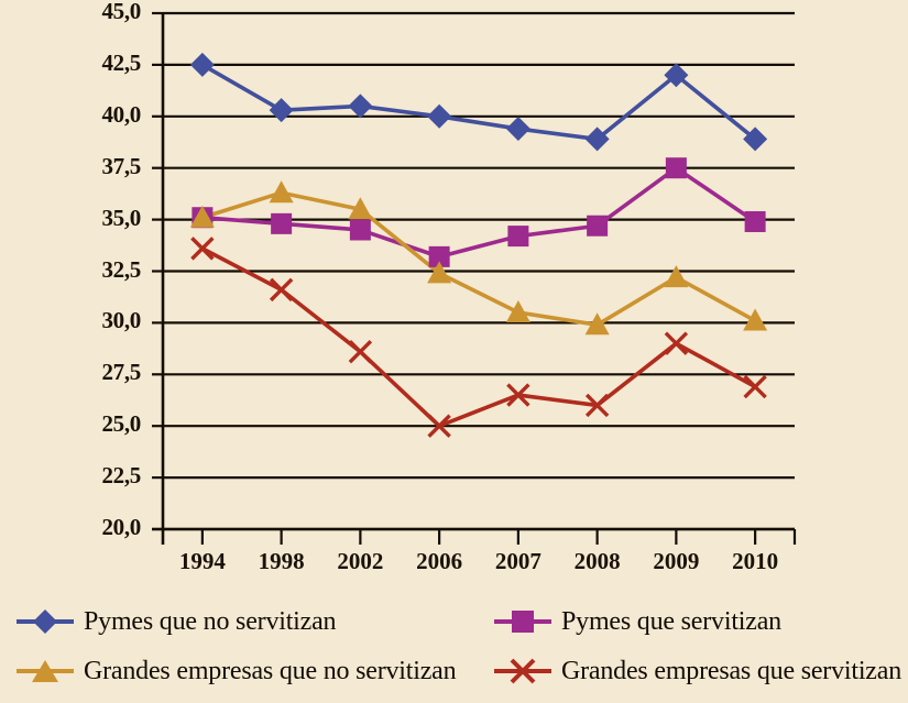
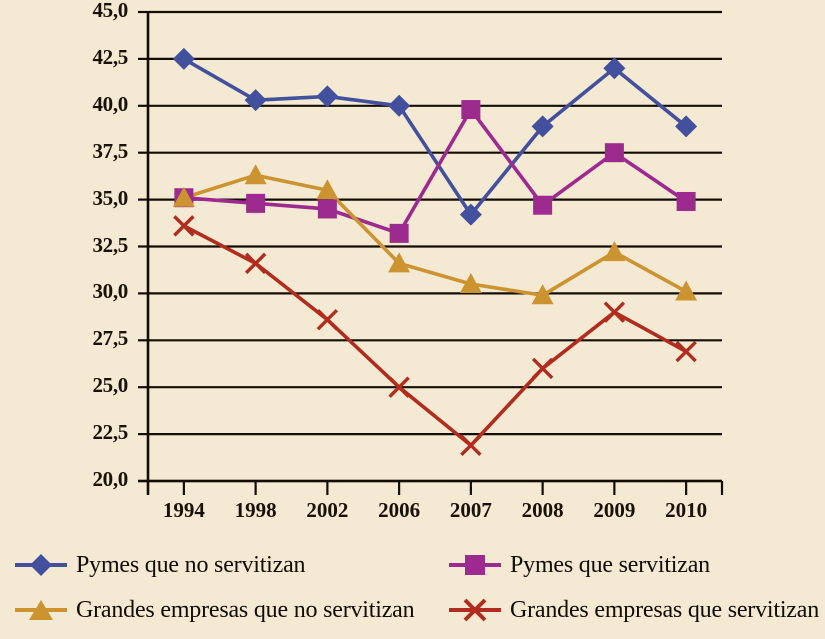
Grandes empresas que no servitizan/2006: 32,4 -> 31,6
Pymes que no servitizan/2007: 39,4 -> 34,2
Pymes que servitizan/2007: 34,2 -> 39,8
Grandes empresas que servitizan/2007: 26,5 -> 21,9
